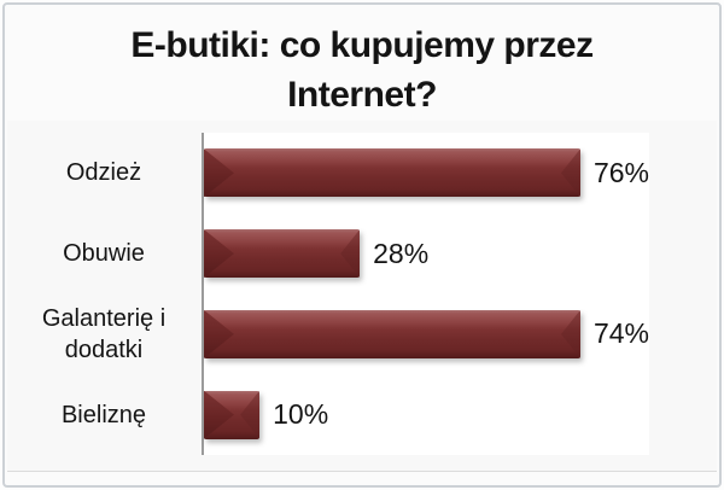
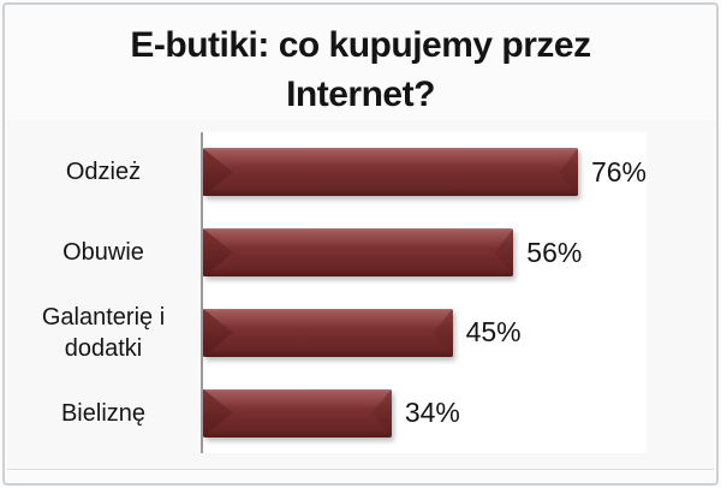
Obuwie: 28% -> 56%
Galanterię i dodatki: 74% -> 45%
Bieliznę: 10% -> 34%
